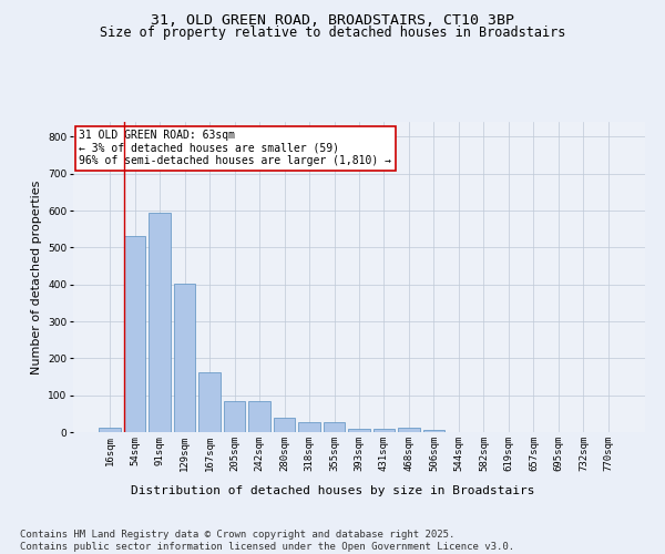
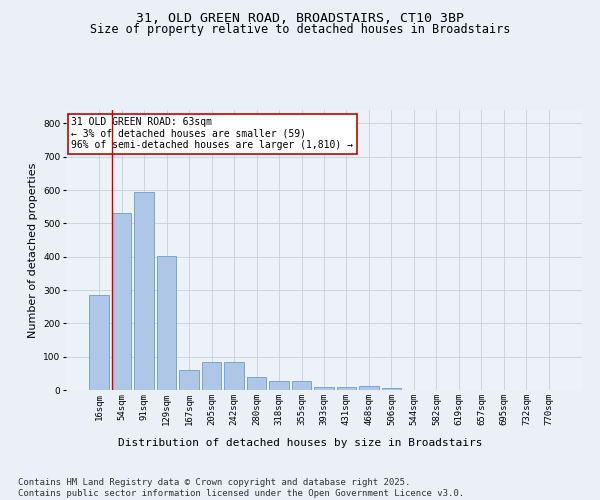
16sqm: 13 -> 285
167sqm: 163 -> 60
